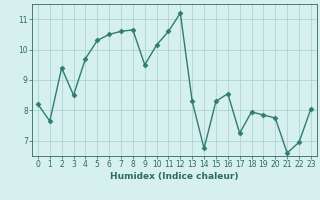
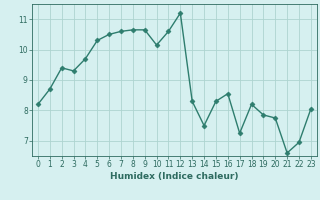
1: 7.65 -> 8.70
3: 8.50 -> 9.30
9: 9.50 -> 10.65
14: 6.75 -> 7.50
18: 7.95 -> 8.20
